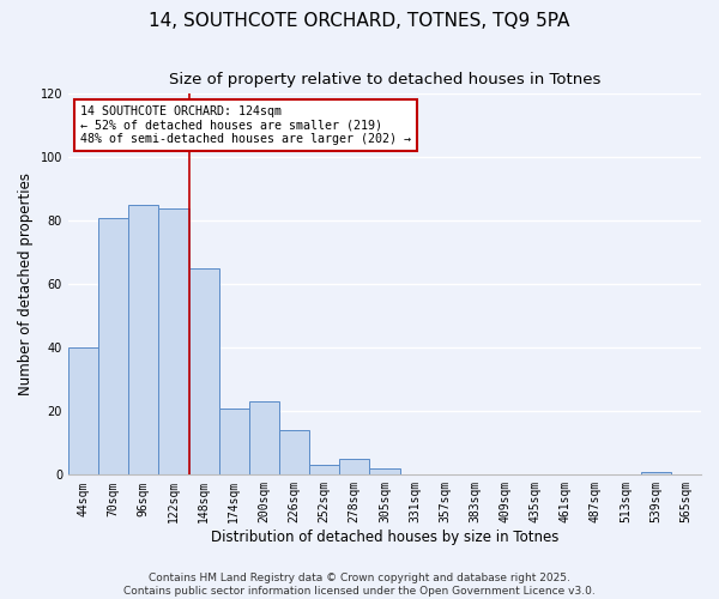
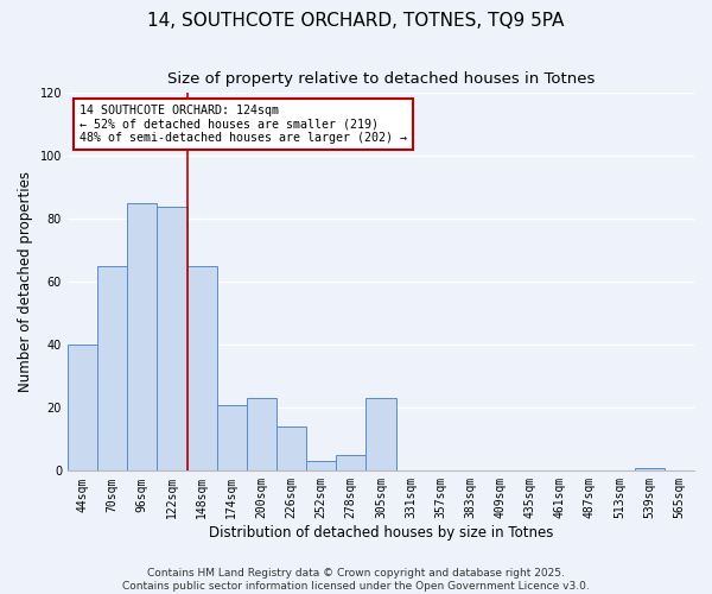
70sqm: 81 -> 65
305sqm: 2 -> 23
